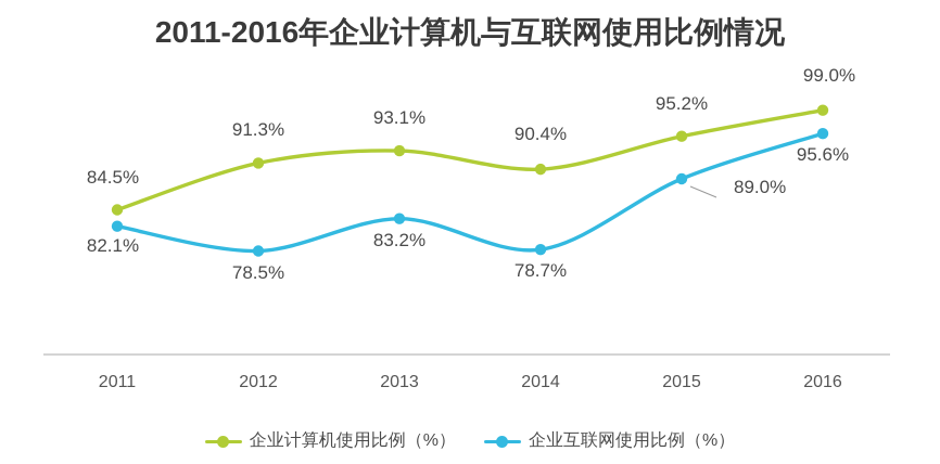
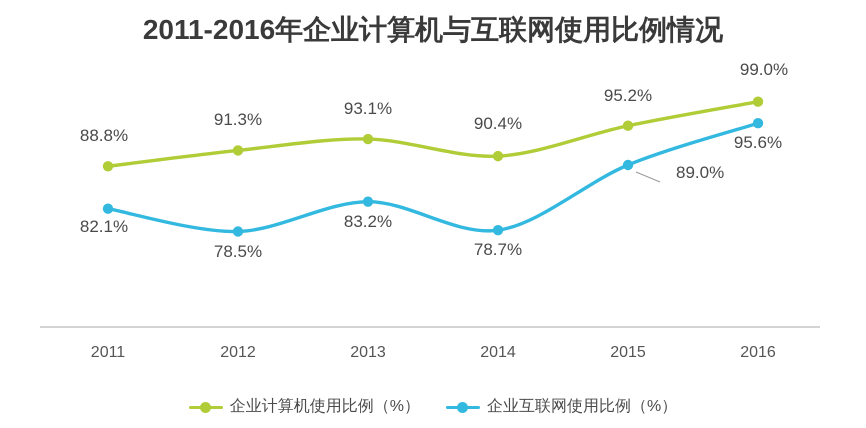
企业计算机使用比例（%）/2011: 84.5% -> 88.8%
